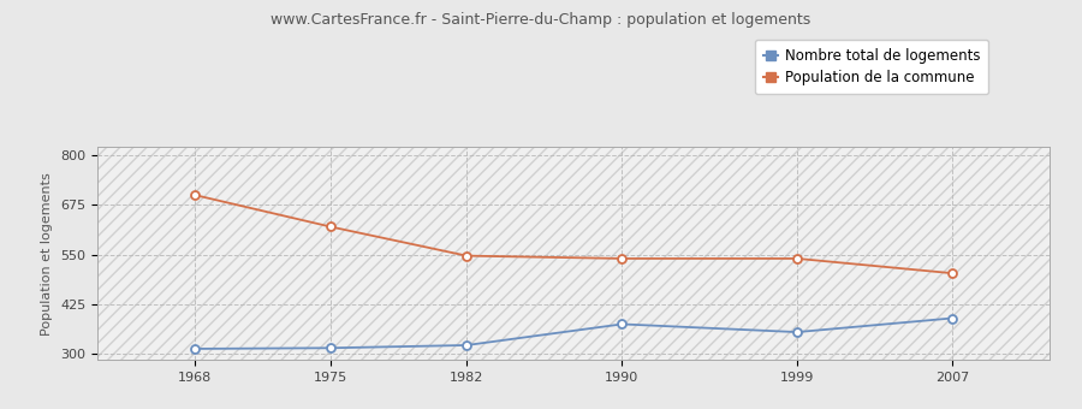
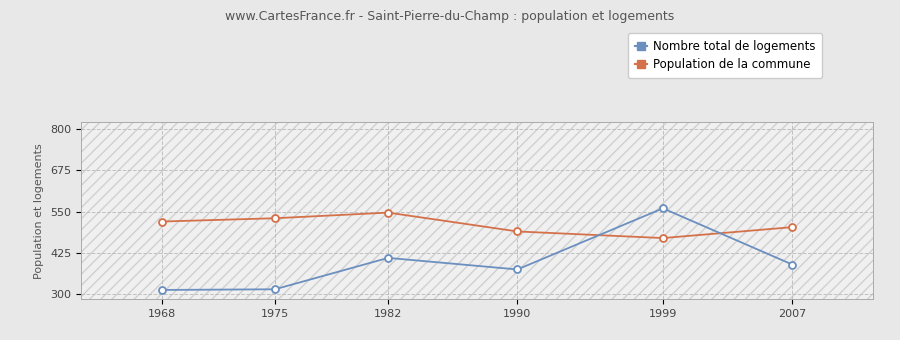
Population de la commune/1968: 700 -> 520
Population de la commune/1975: 620 -> 530
Nombre total de logements/1982: 322 -> 410
Population de la commune/1990: 540 -> 490
Nombre total de logements/1999: 355 -> 560
Population de la commune/1999: 540 -> 470
